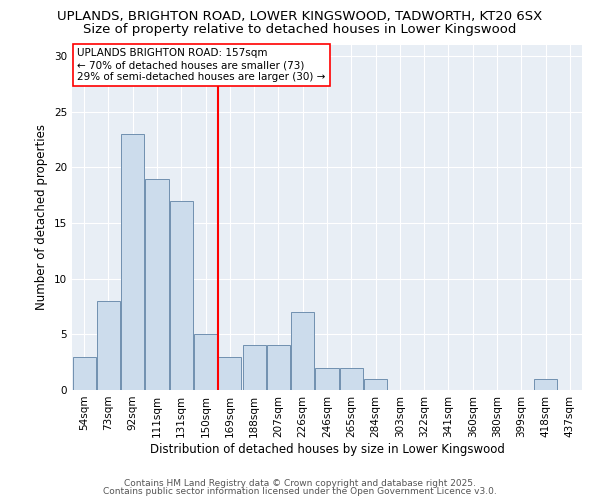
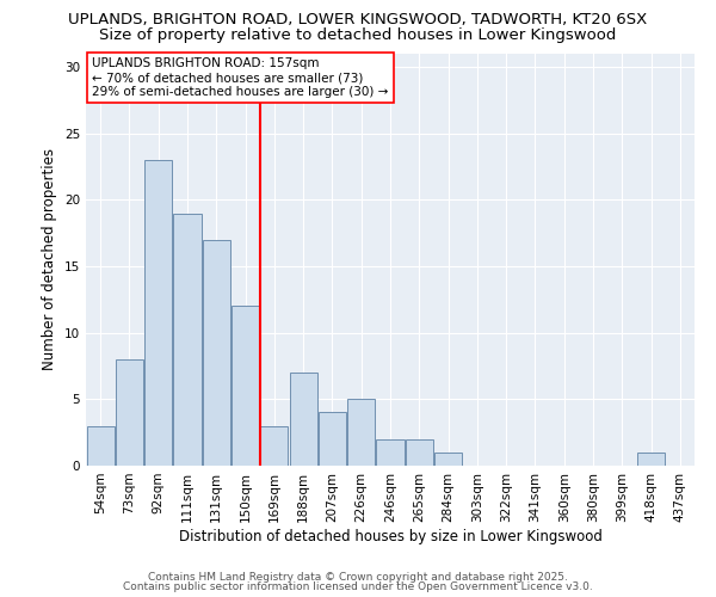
150sqm: 5 -> 12
188sqm: 4 -> 7
226sqm: 7 -> 5
